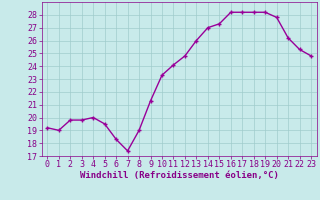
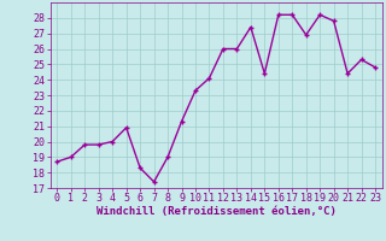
0: 19.2 -> 18.7
5: 19.5 -> 20.9
12: 24.8 -> 26.0
14: 27.0 -> 27.4
15: 27.3 -> 24.4
18: 28.2 -> 26.9
21: 26.2 -> 24.4
